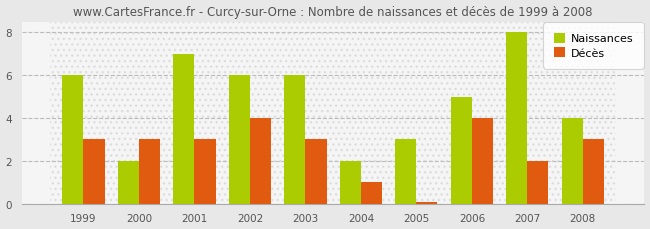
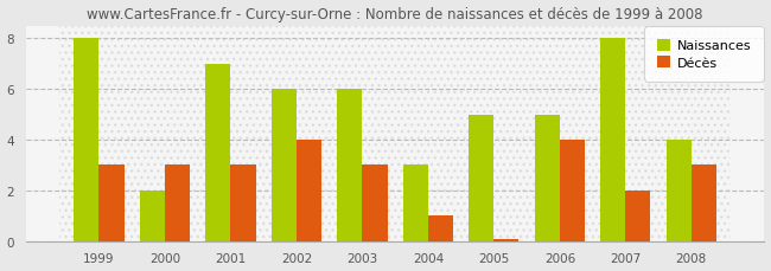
Naissances/1999: 6 -> 8
Naissances/2004: 2 -> 3
Naissances/2005: 3 -> 5
